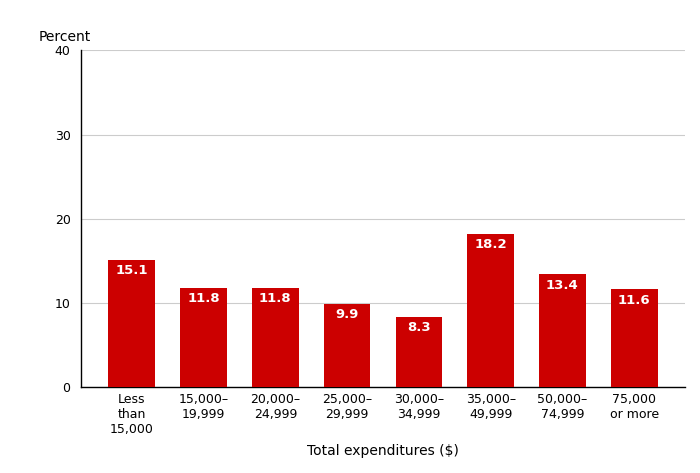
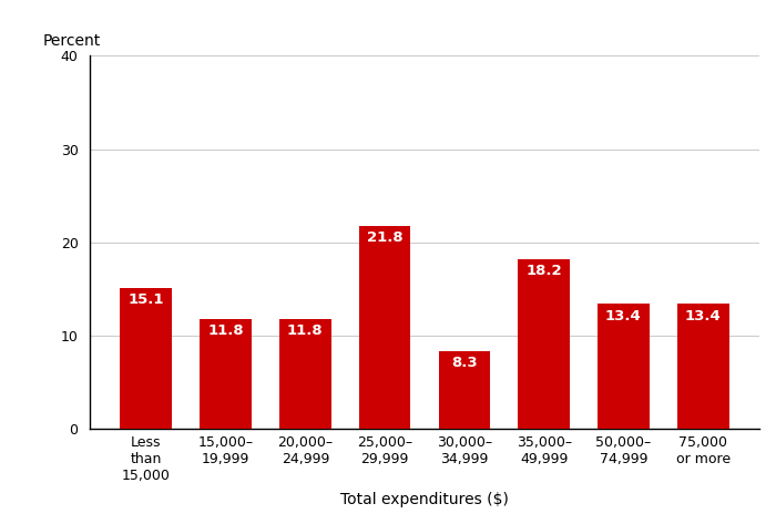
25,000– 29,999: 9.9 -> 21.8
75,000 or more: 11.6 -> 13.4
